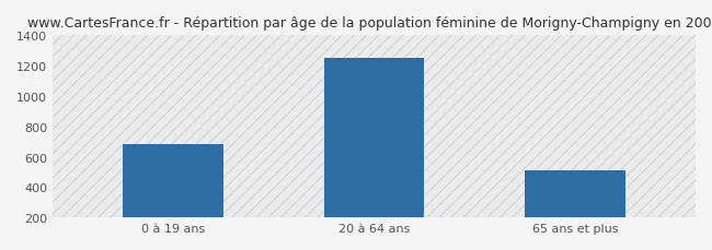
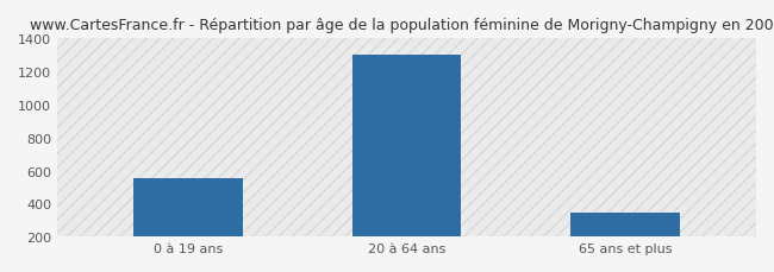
0 à 19 ans: 680 -> 560
20 à 64 ans: 1250 -> 1300
65 ans et plus: 510 -> 340
